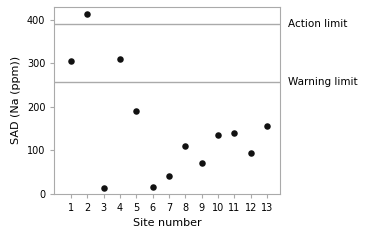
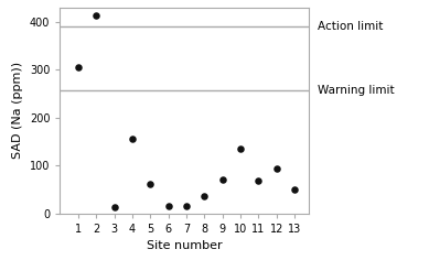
4: 310 -> 155
5: 190 -> 62
7: 40 -> 14
8: 110 -> 35
11: 140 -> 68
13: 155 -> 50
